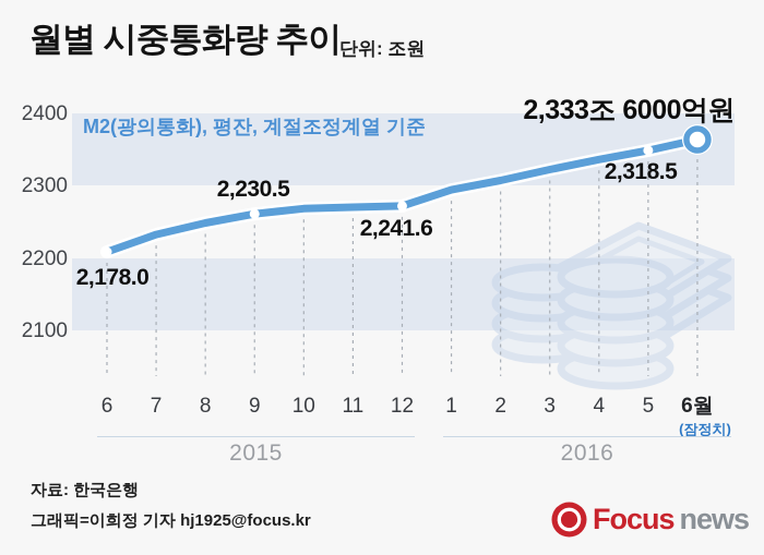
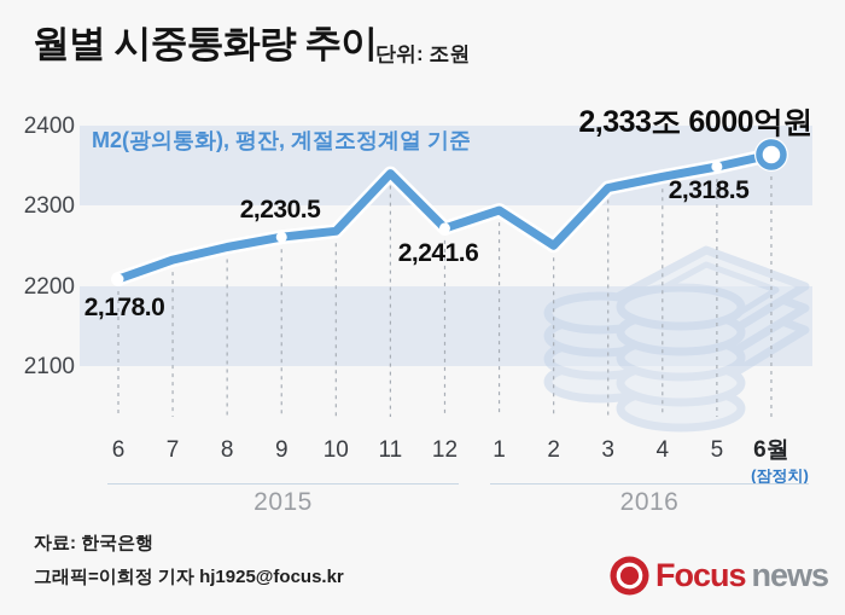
11: 2240 -> 2310
2: 2280 -> 2220
